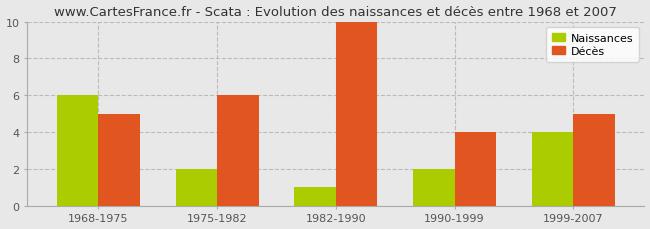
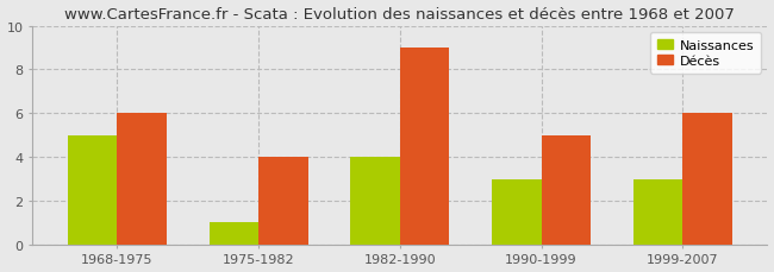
Naissances/1968-1975: 6 -> 5
Décès/1968-1975: 5 -> 6
Naissances/1975-1982: 2 -> 1
Décès/1975-1982: 6 -> 4
Naissances/1982-1990: 1 -> 4
Décès/1982-1990: 10 -> 9
Naissances/1990-1999: 2 -> 3
Décès/1990-1999: 4 -> 5
Naissances/1999-2007: 4 -> 3
Décès/1999-2007: 5 -> 6
